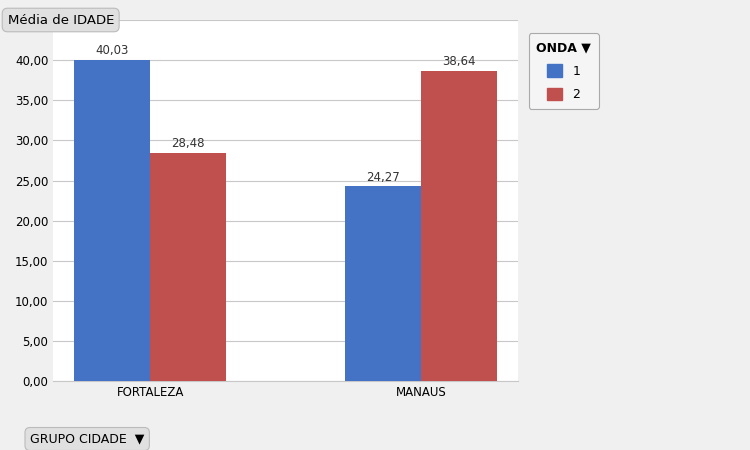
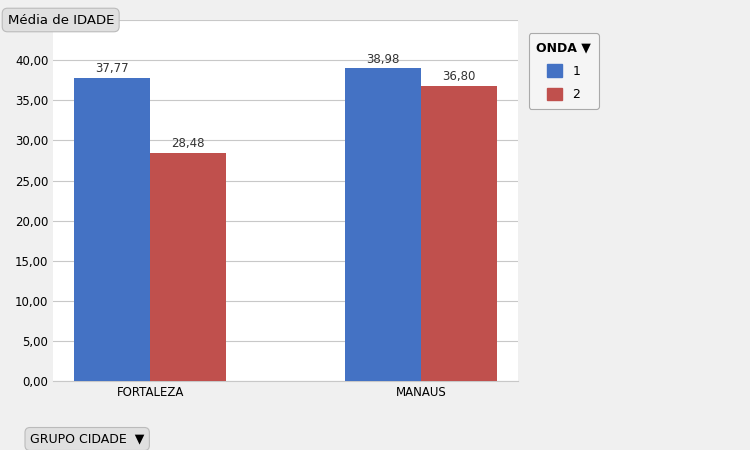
1/FORTALEZA: 40,03 -> 37,77
1/MANAUS: 24,27 -> 38,98
2/MANAUS: 38,64 -> 36,80
